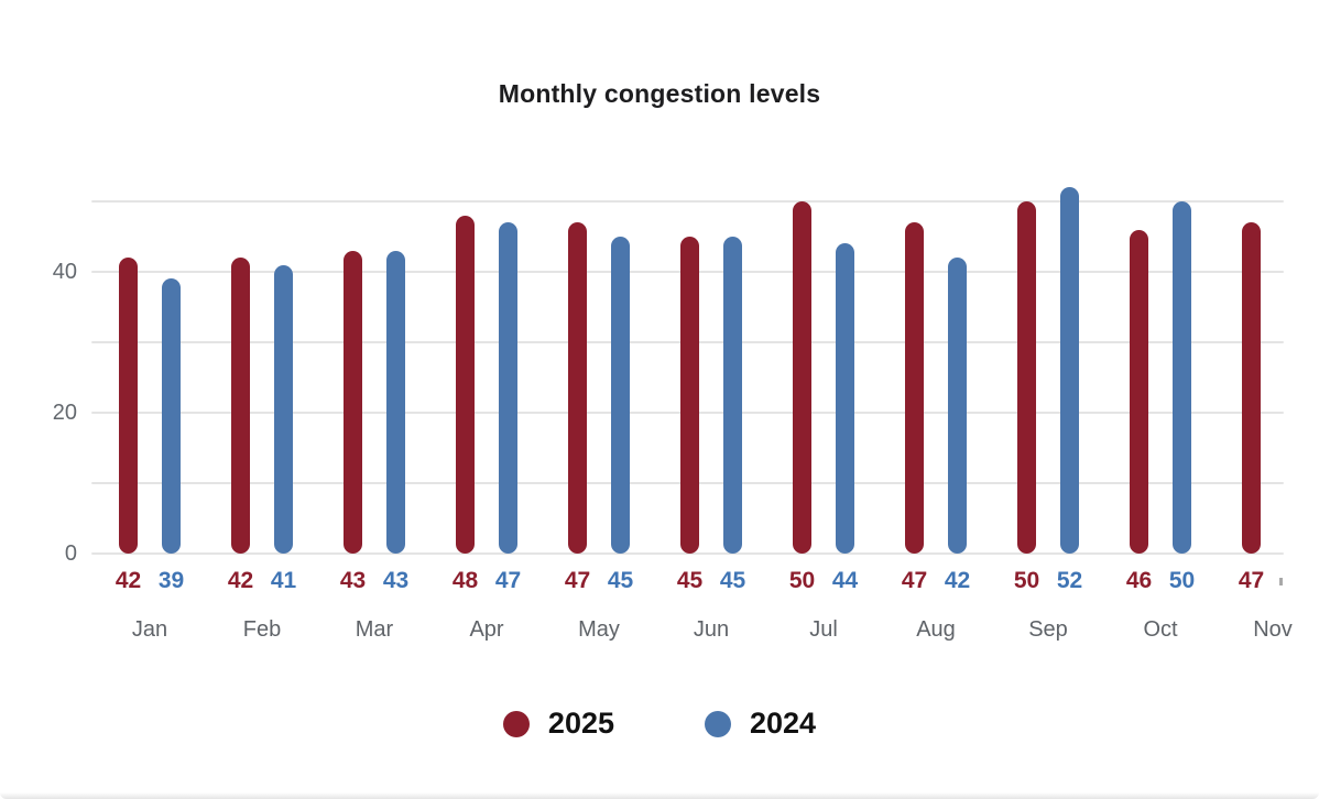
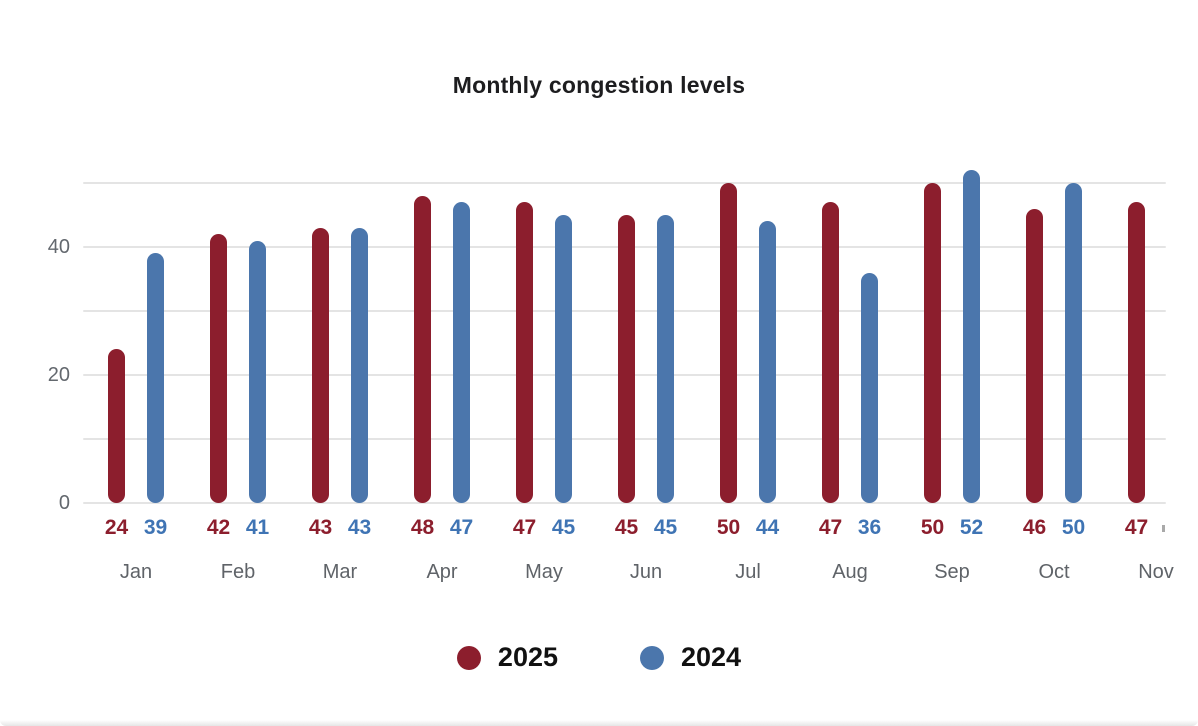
2025/Jan: 42 -> 24
2024/Aug: 42 -> 36
